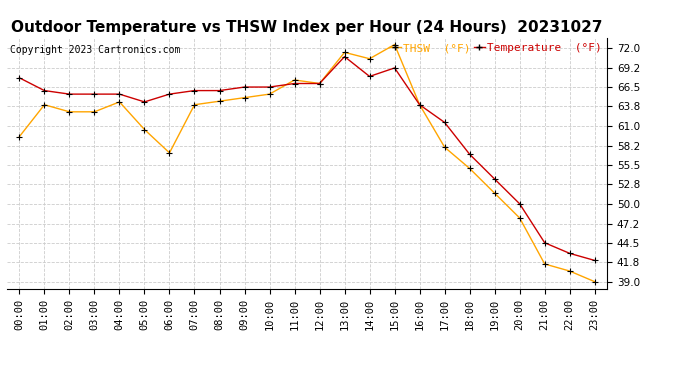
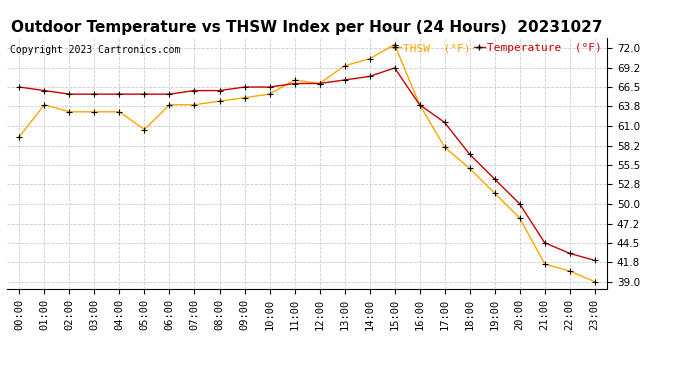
Temperature (°F)/00:00: 67.8 -> 66.5
THSW (°F)/04:00: 64.4 -> 63.0
Temperature (°F)/05:00: 64.4 -> 65.5
THSW (°F)/06:00: 57.2 -> 64.0
THSW (°F)/13:00: 71.4 -> 69.5
Temperature (°F)/13:00: 70.8 -> 67.5
